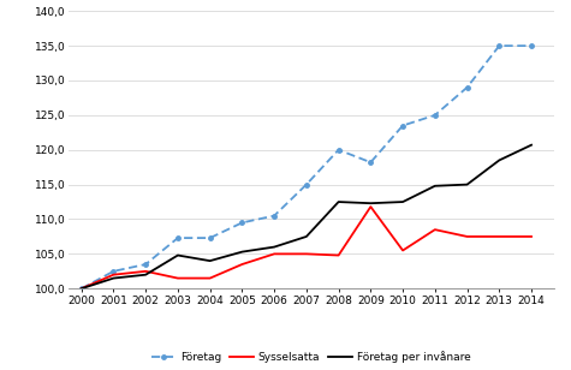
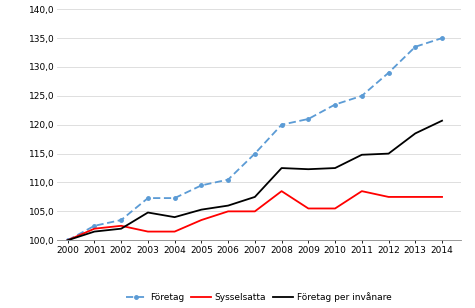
Sysselsatta/2008: 104,8 -> 108,5
Företag/2009: 118,2 -> 121,0
Sysselsatta/2009: 111,8 -> 105,5
Företag/2013: 135,0 -> 133,5
